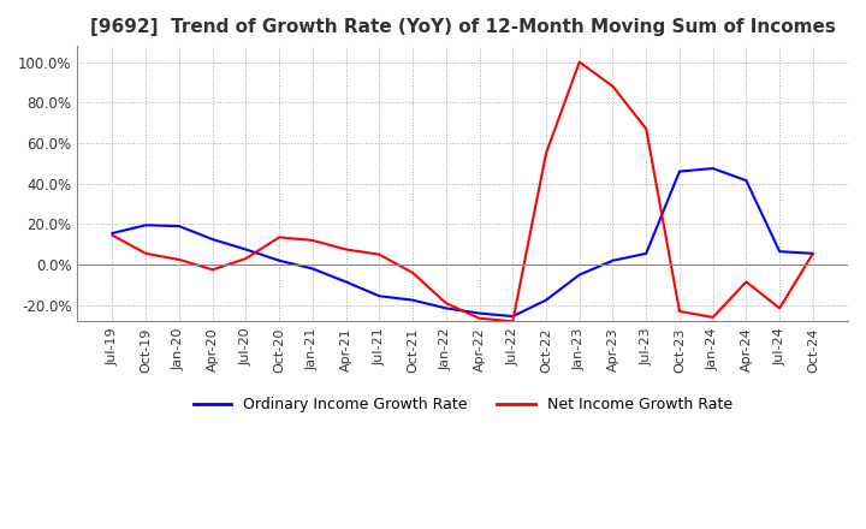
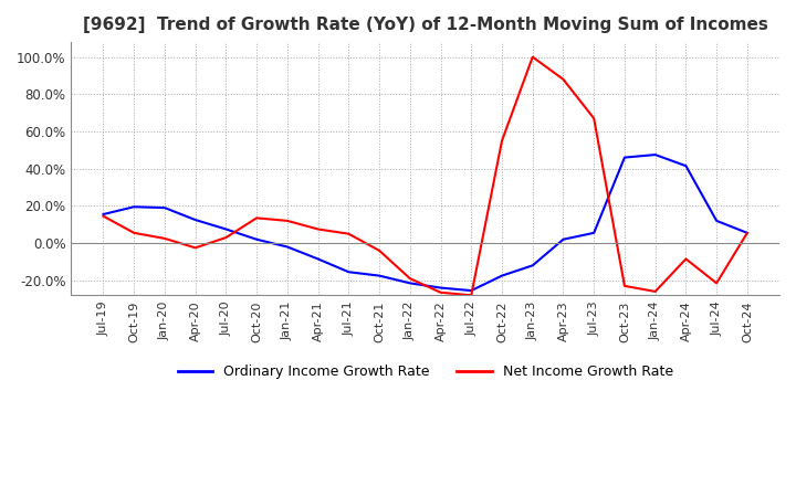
Ordinary Income Growth Rate/Jan-23: -5% -> -12%
Ordinary Income Growth Rate/Jul-24: 7% -> 12%
